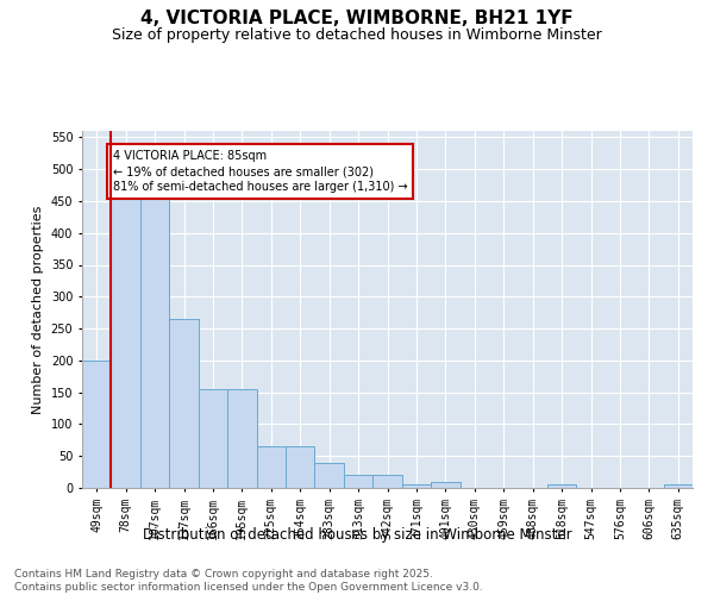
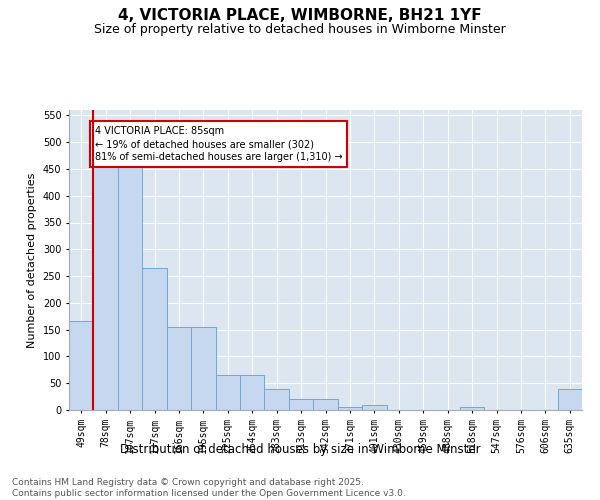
49sqm: 200 -> 166
635sqm: 5 -> 40
